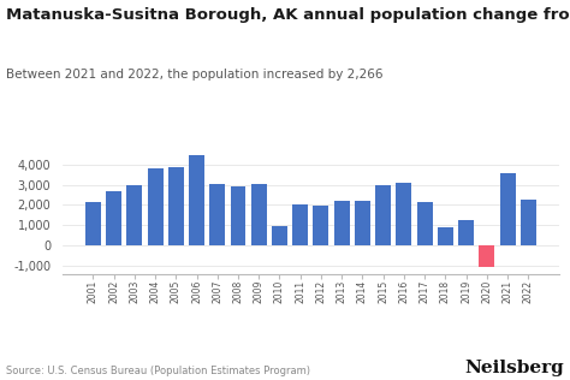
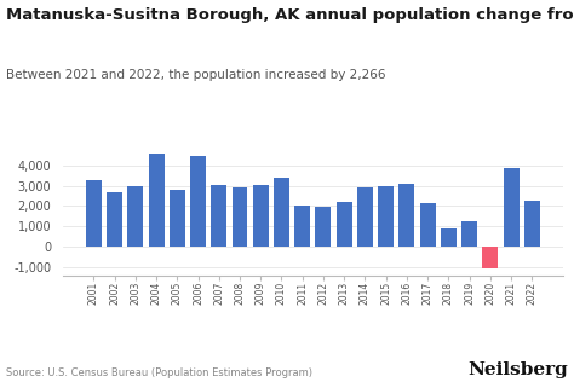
2001: 2,200 -> 3,300
2004: 3,800 -> 4,600
2005: 3,800 -> 2,800
2010: 1,000 -> 3,400
2014: 2,200 -> 2,900
2021: 3,600 -> 3,900
